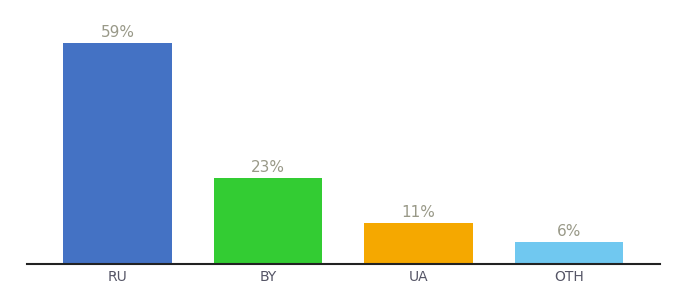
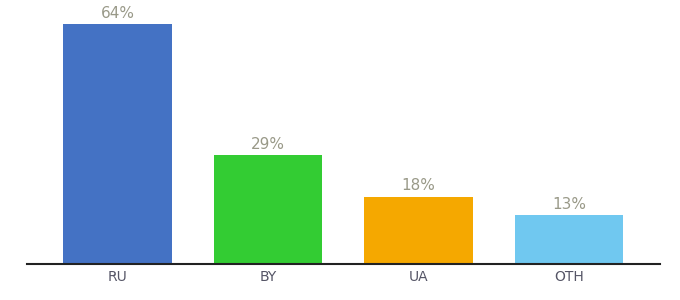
RU: 59% -> 64%
BY: 23% -> 29%
UA: 11% -> 18%
OTH: 6% -> 13%
